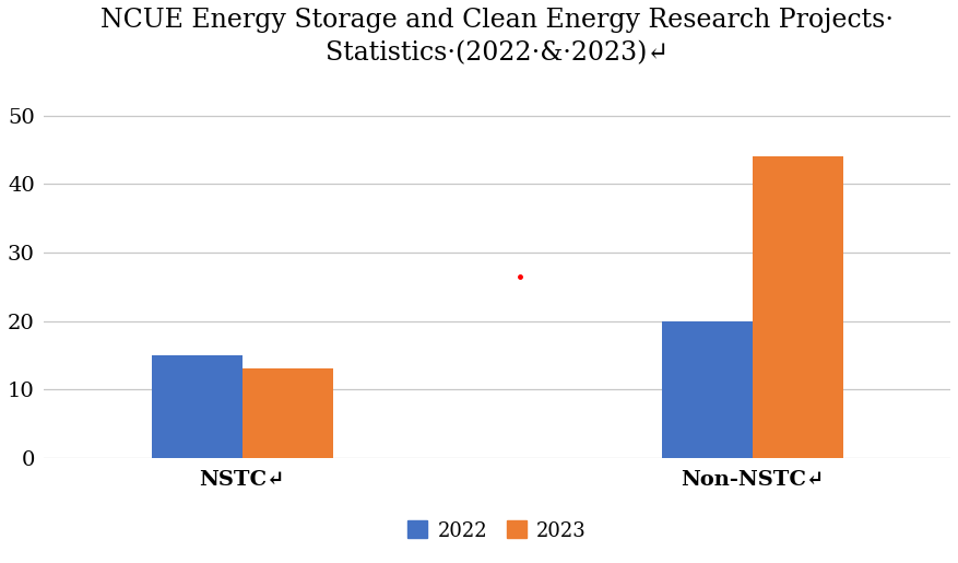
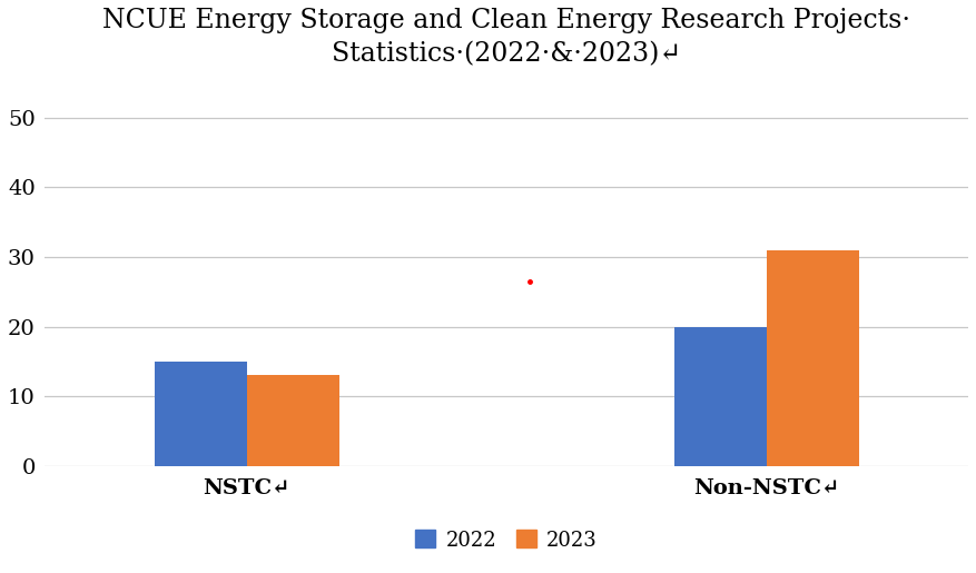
2023/Non­NSTC↵: 44 -> 31
